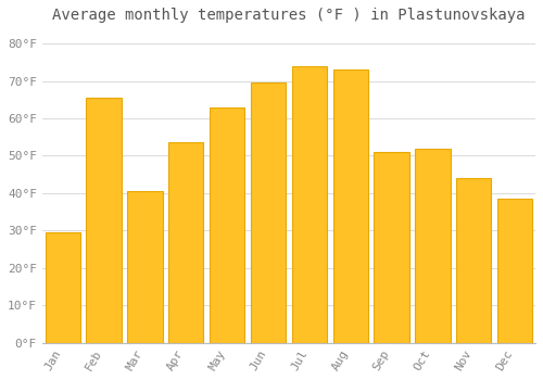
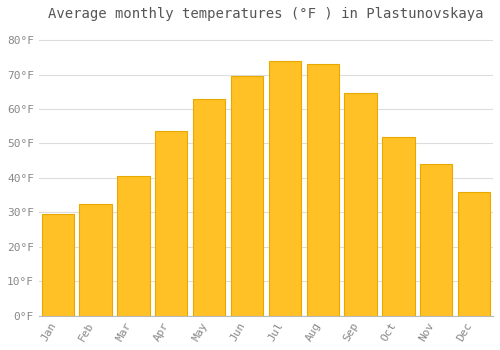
Feb: 65.5°F -> 32.5°F
Sep: 51.0°F -> 64.5°F
Dec: 38.5°F -> 36.0°F
